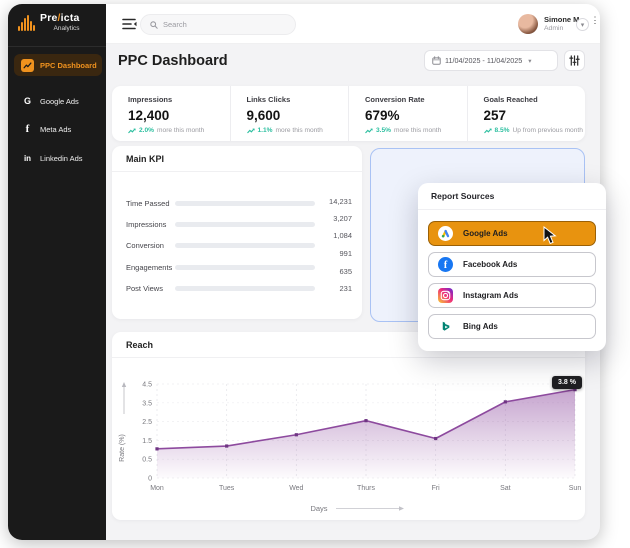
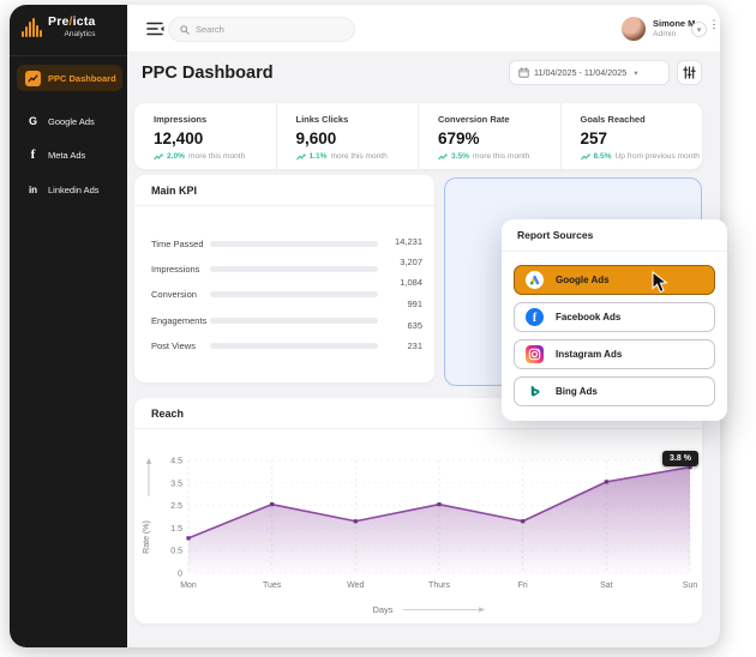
Tues: 1.2 -> 2.5
Fri: 1.6 -> 1.8
